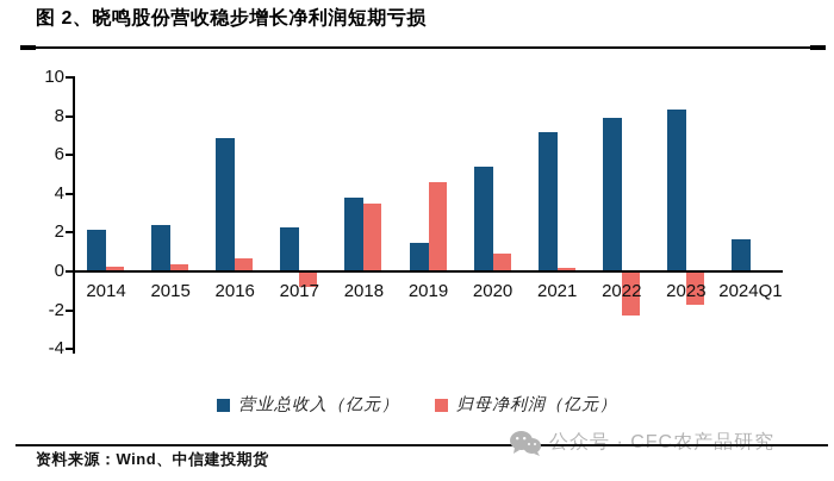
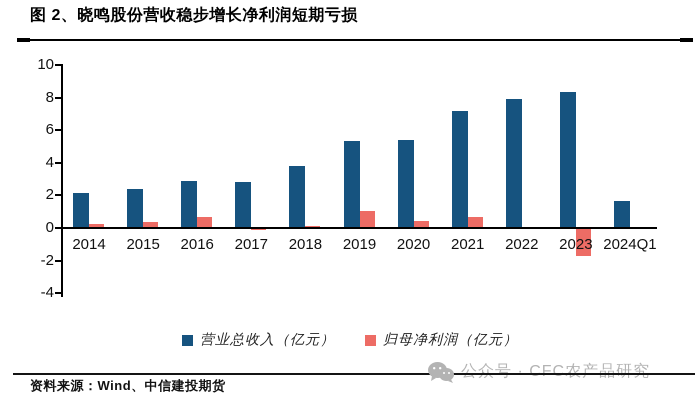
营业总收入（亿元）/2016: 6.9 -> 2.9
营业总收入（亿元）/2017: 2.3 -> 2.8
归母净利润（亿元）/2017: -0.8 -> -0.1
归母净利润（亿元）/2018: 3.5 -> 0.1
营业总收入（亿元）/2019: 1.5 -> 5.4
归母净利润（亿元）/2019: 4.6 -> 1.1
归母净利润（亿元）/2020: 0.9 -> 0.5
归母净利润（亿元）/2021: 0.2 -> 0.7
归母净利润（亿元）/2022: -2.3 -> -0.1
